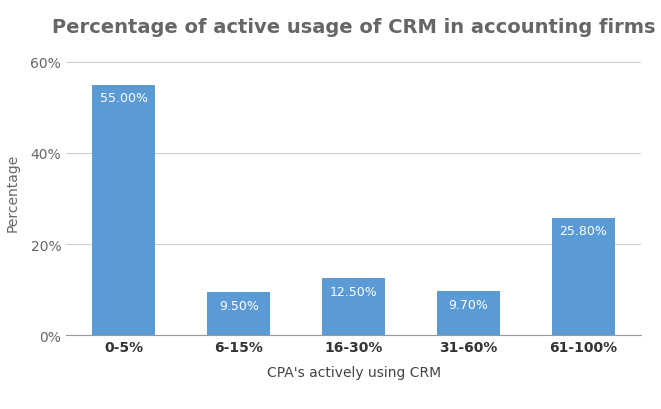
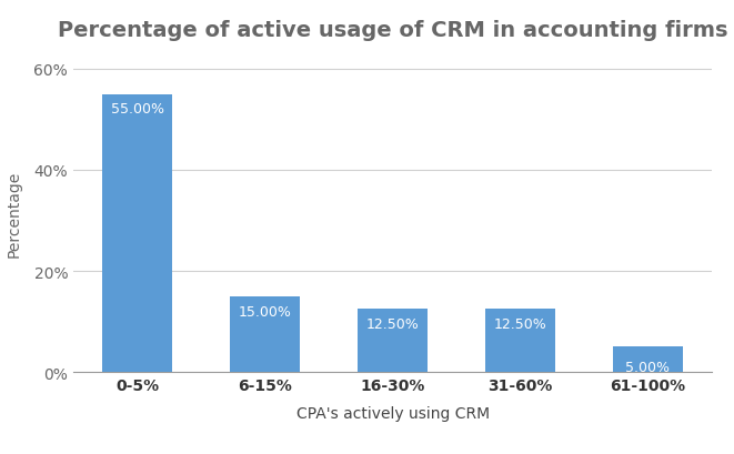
6-15%: 9.50% -> 15.00%
31-60%: 9.70% -> 12.50%
61-100%: 25.80% -> 5.00%
